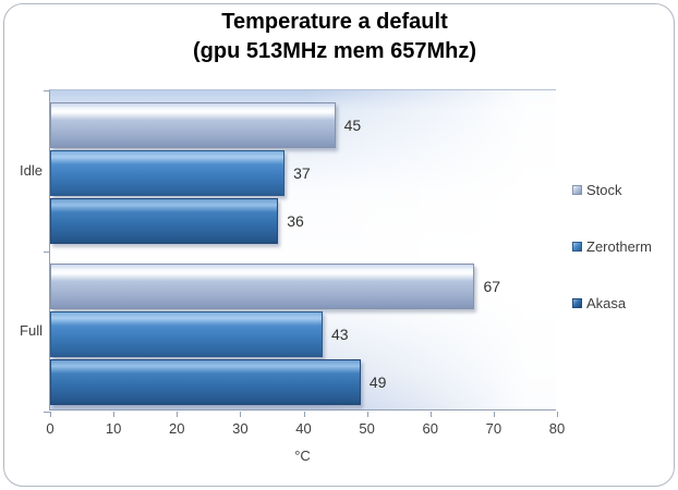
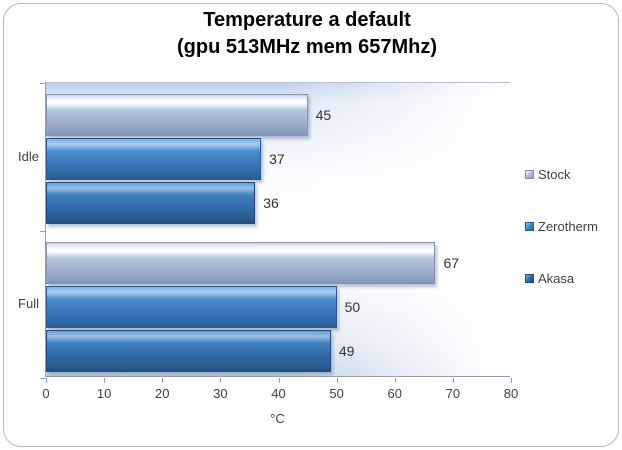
Zerotherm/Full: 43 -> 50
